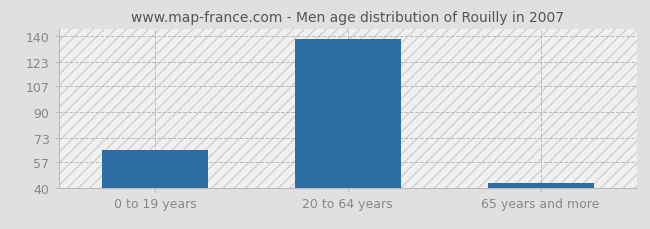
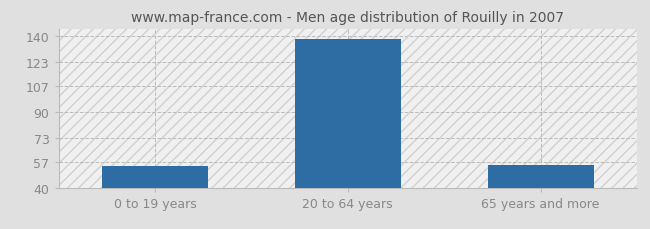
0 to 19 years: 65 -> 54
65 years and more: 43 -> 55
